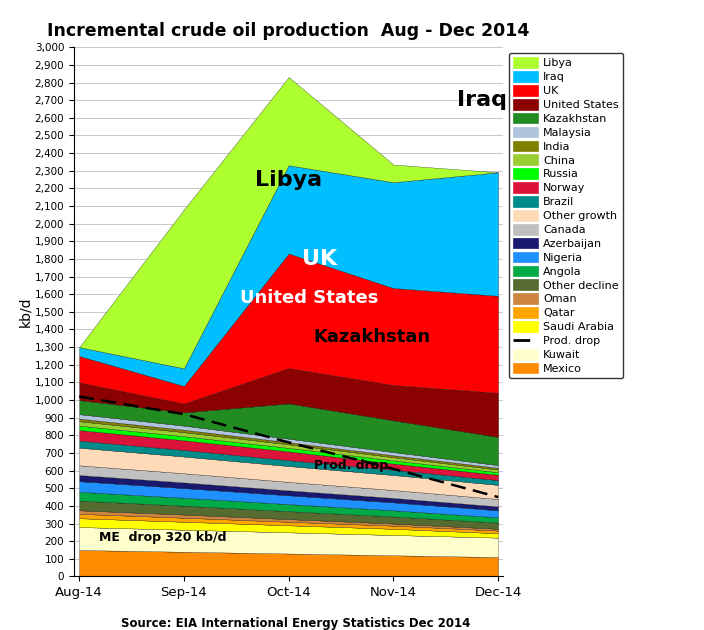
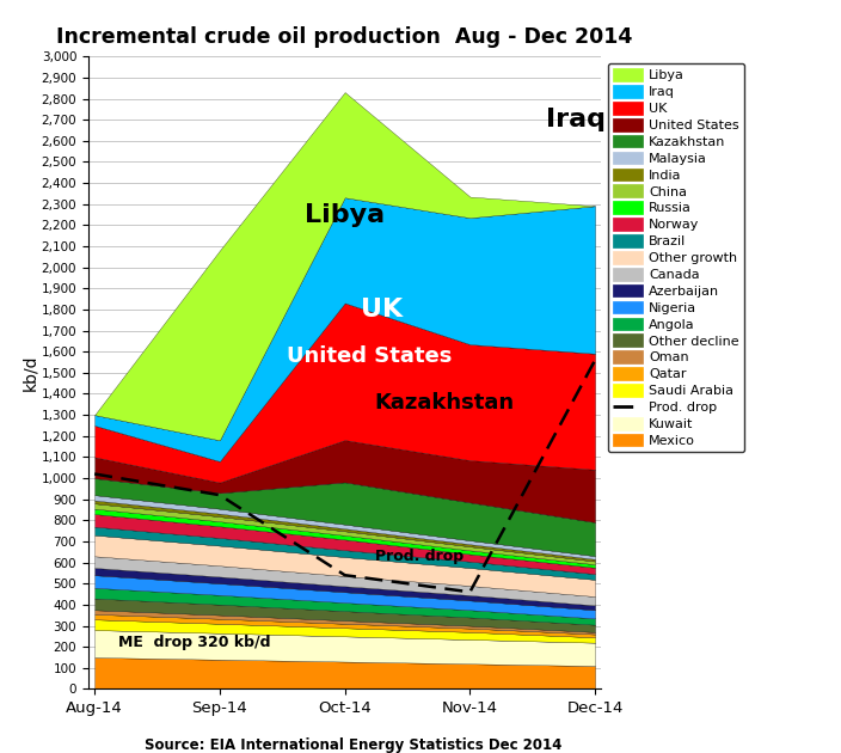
Prod. drop/Oct-14: 760 -> 540
Prod. drop/Nov-14: 610 -> 460
Prod. drop/Dec-14: 450 -> 1,560
